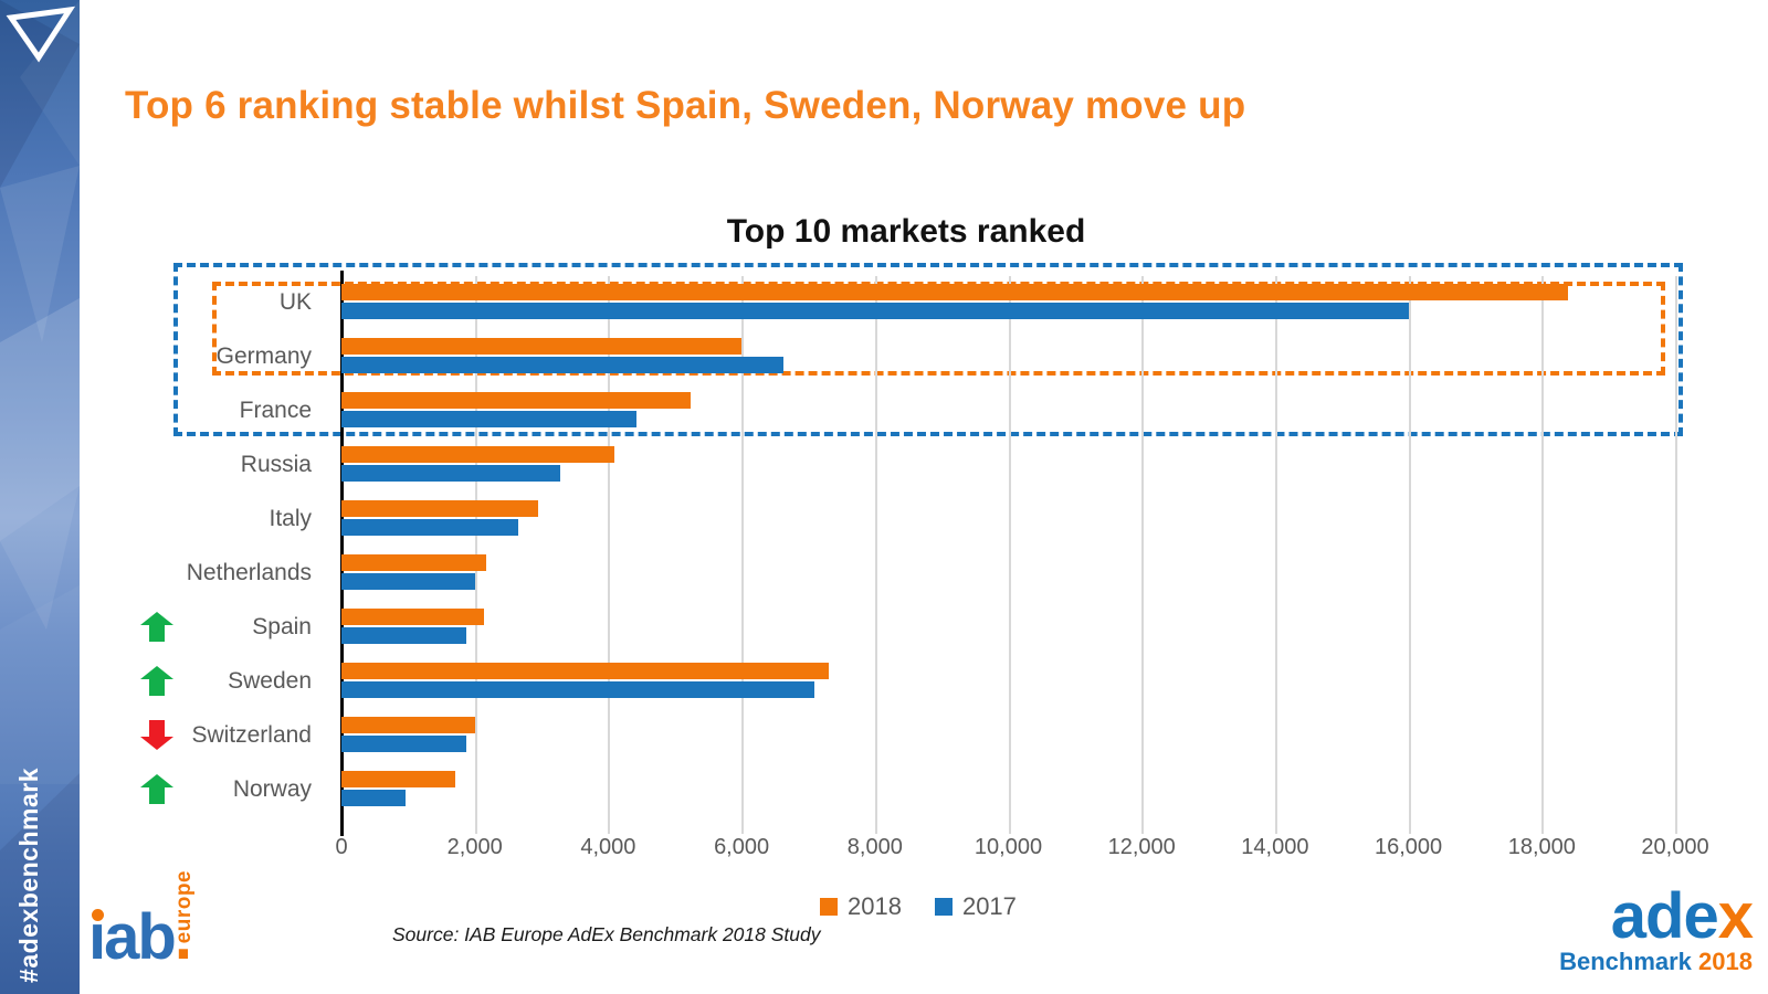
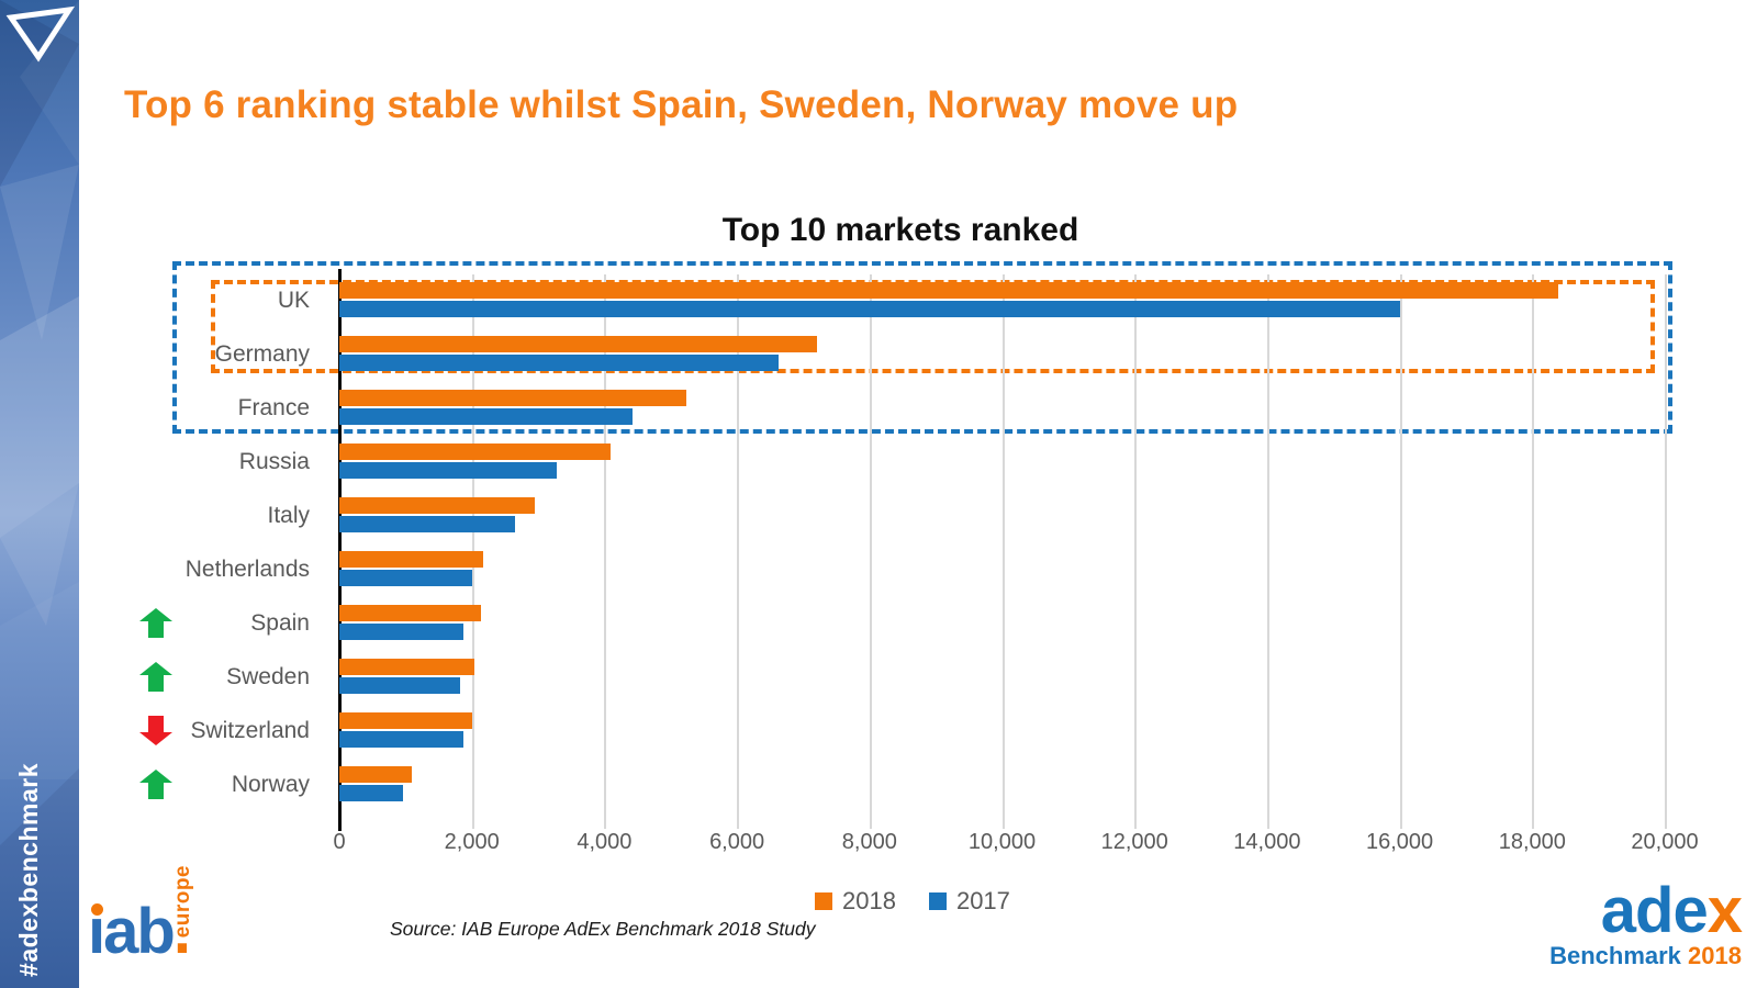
2018/Germany: 6000 -> 7200
2018/Sweden: 7300 -> 2000
2017/Sweden: 7100 -> 1800
2018/Norway: 1700 -> 1100
